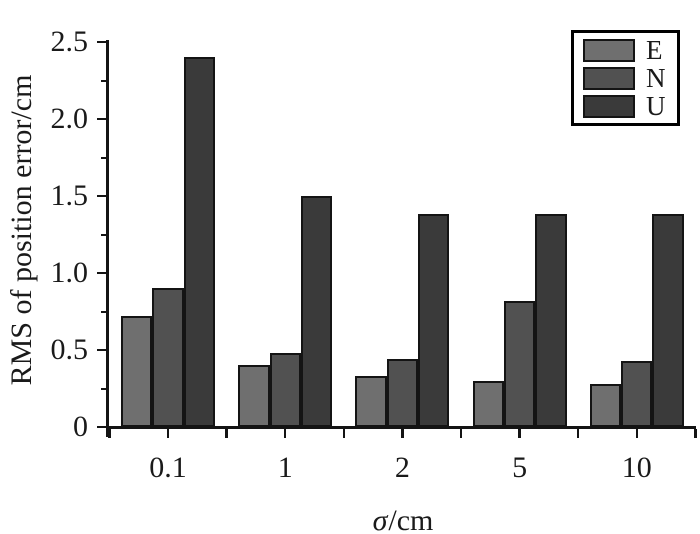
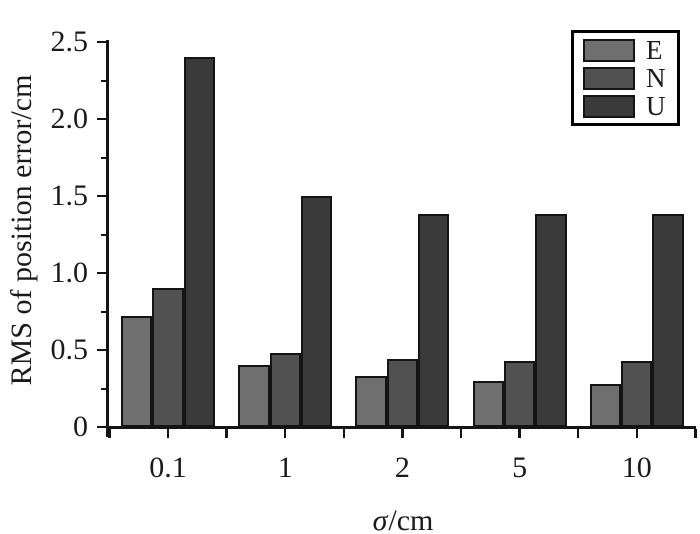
N/5: 0.82 -> 0.43
